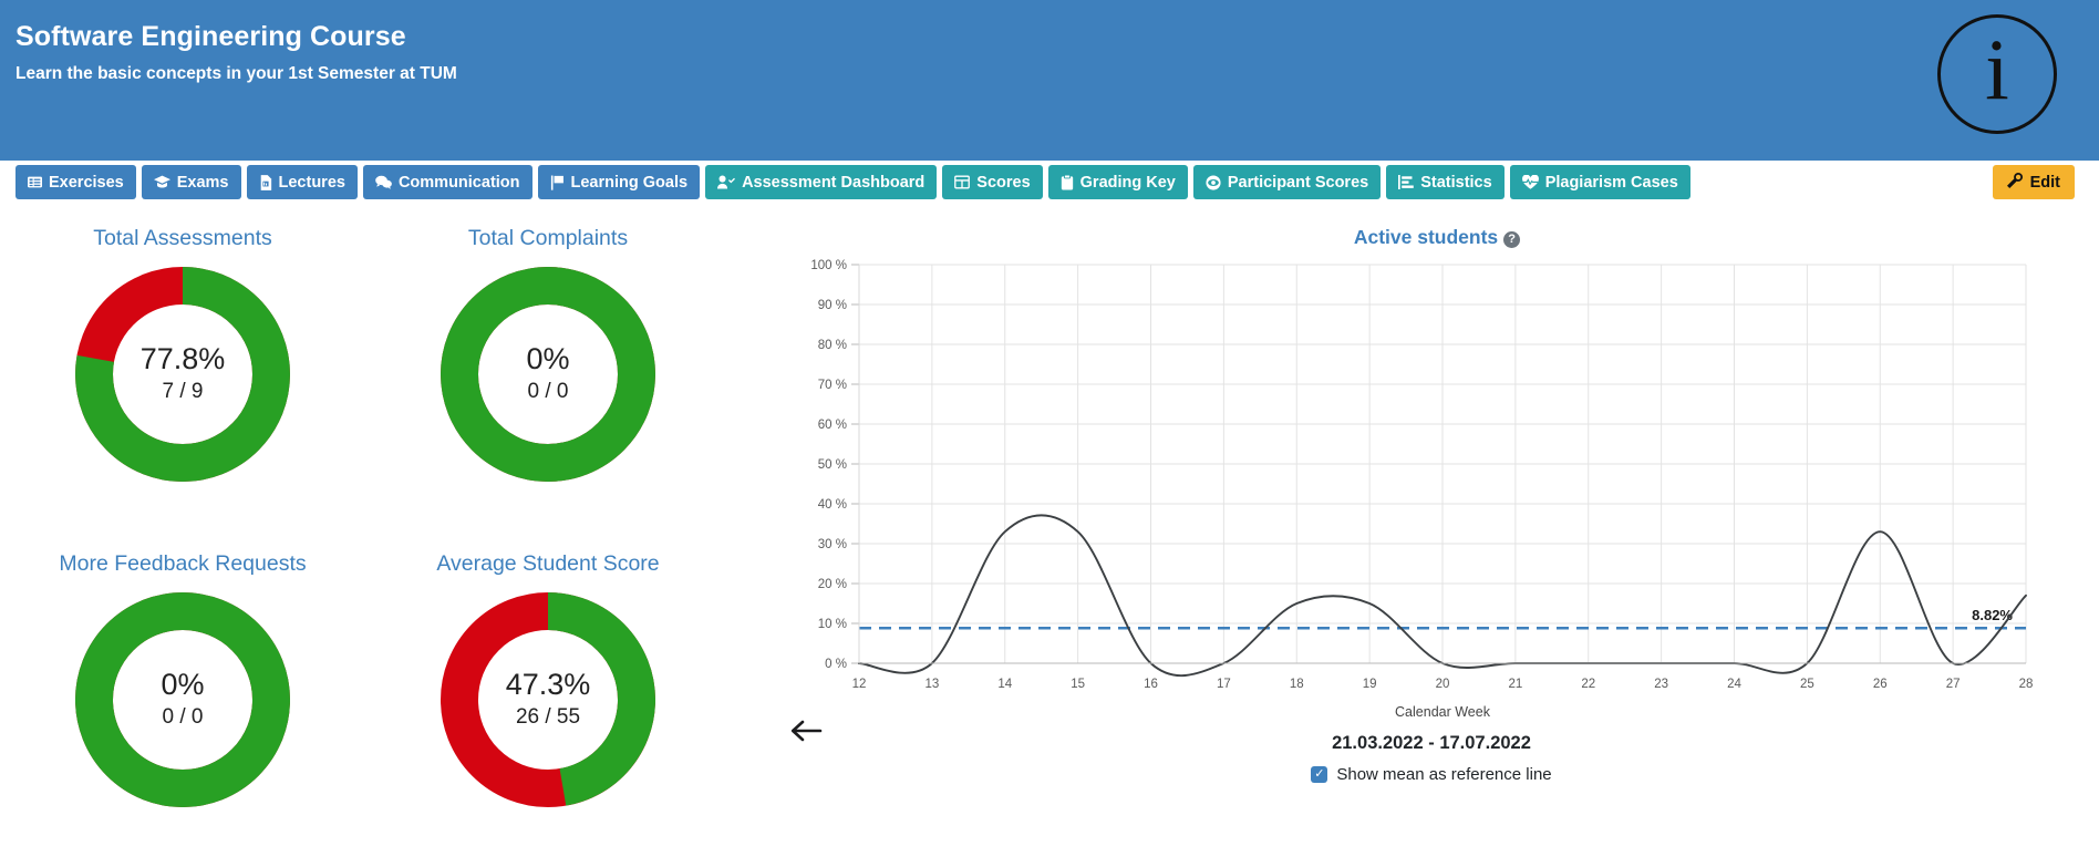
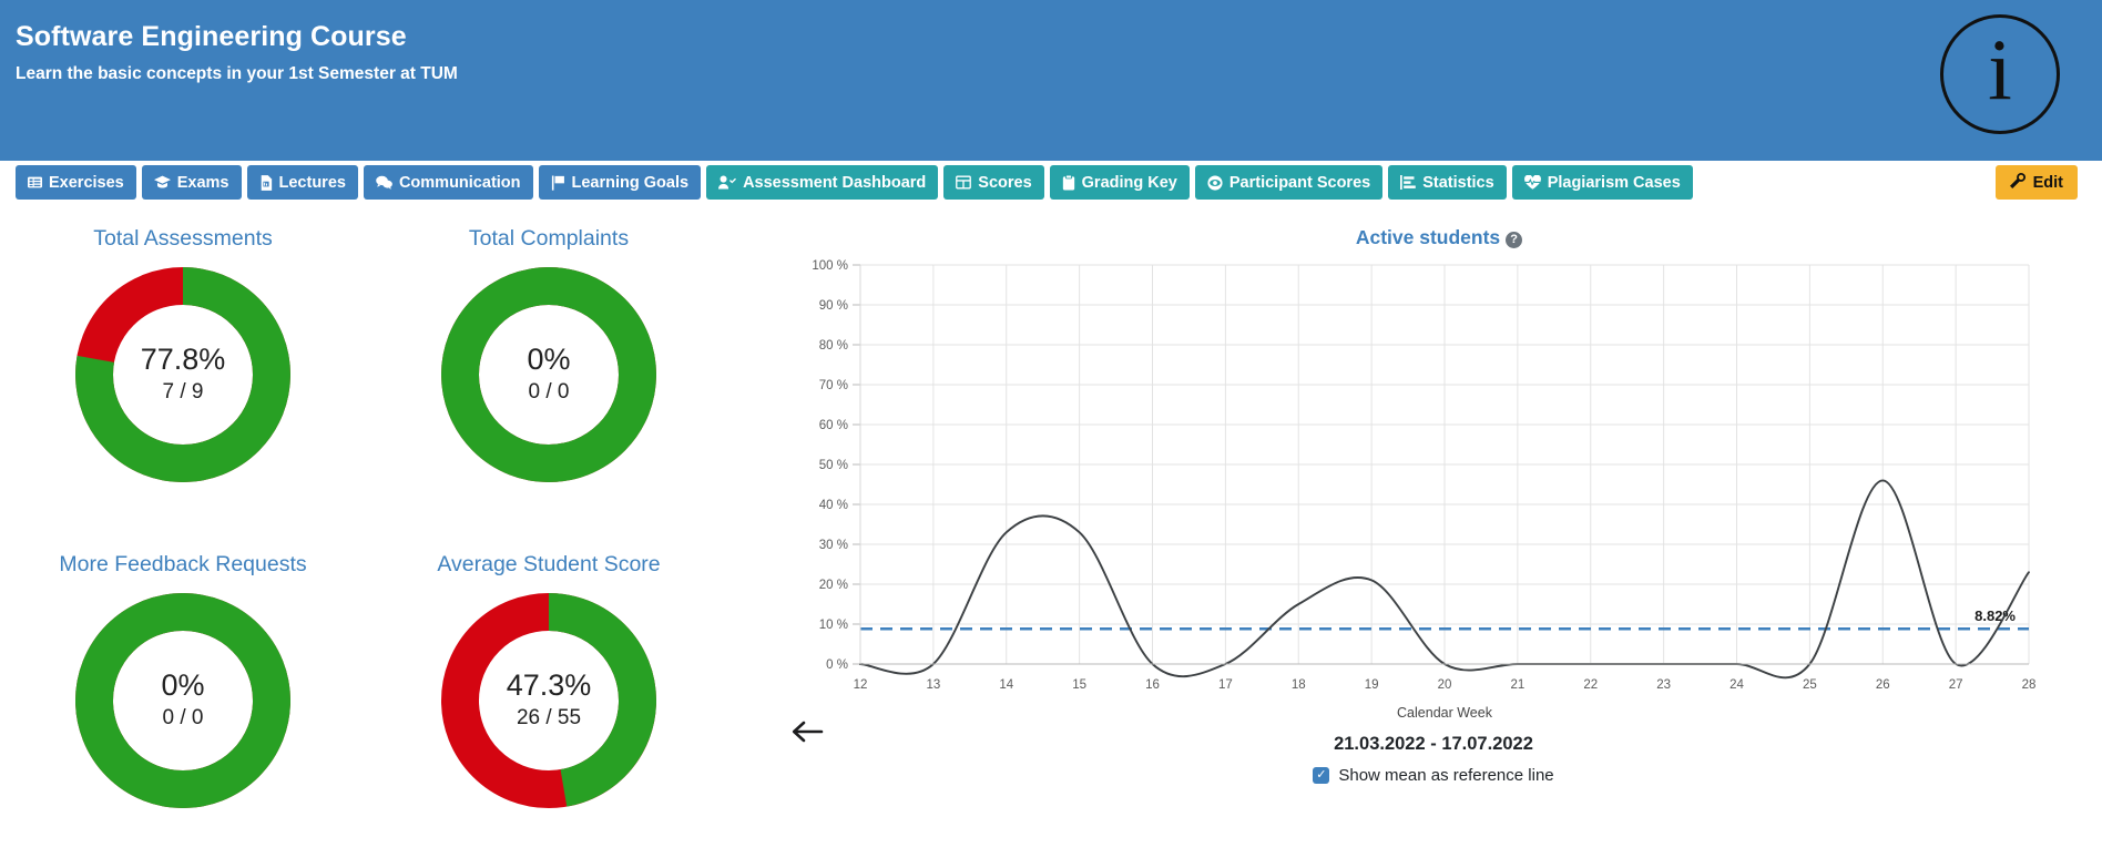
19: 15% -> 21%
26: 33% -> 46%
28: 17% -> 23%
